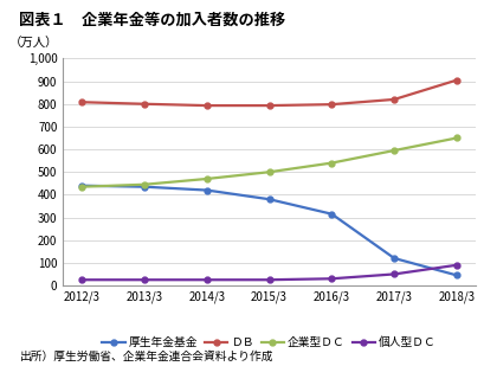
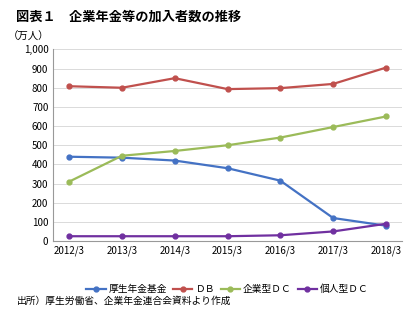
企業型ＤＣ/2012/3: 440 -> 310
ＤＢ/2014/3: 790 -> 850
厚生年金基金/2018/3: 40 -> 80
